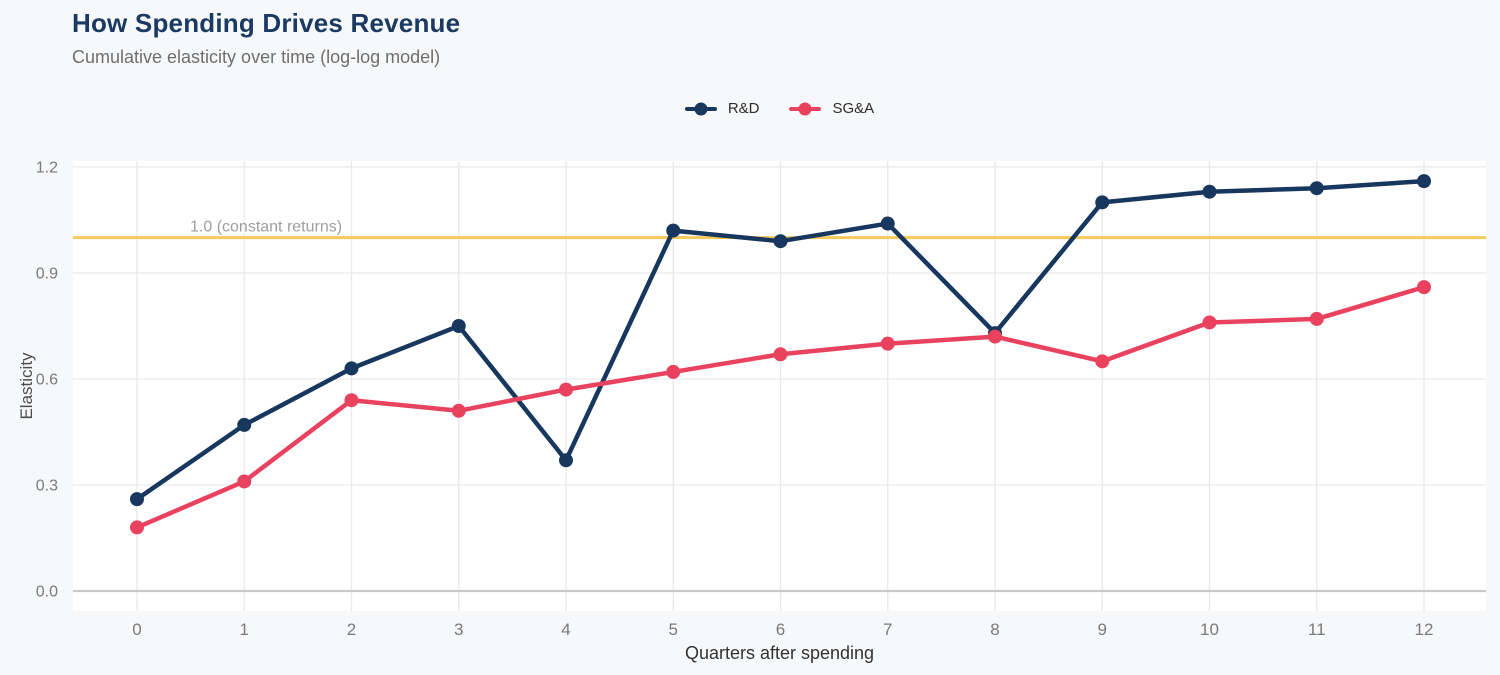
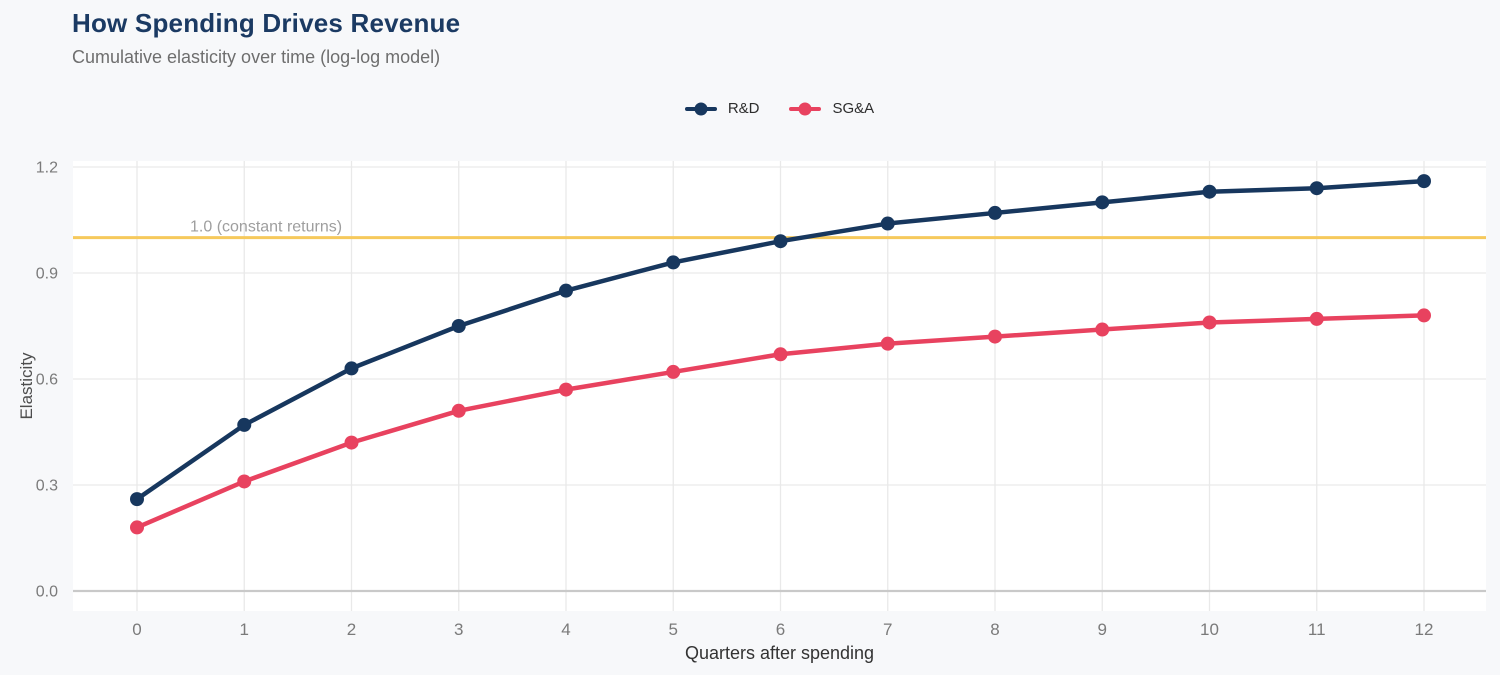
SG&A/2: 0.54 -> 0.42
R&D/4: 0.37 -> 0.85
R&D/5: 1.02 -> 0.93
R&D/8: 0.73 -> 1.07
SG&A/9: 0.65 -> 0.74
SG&A/12: 0.86 -> 0.78
